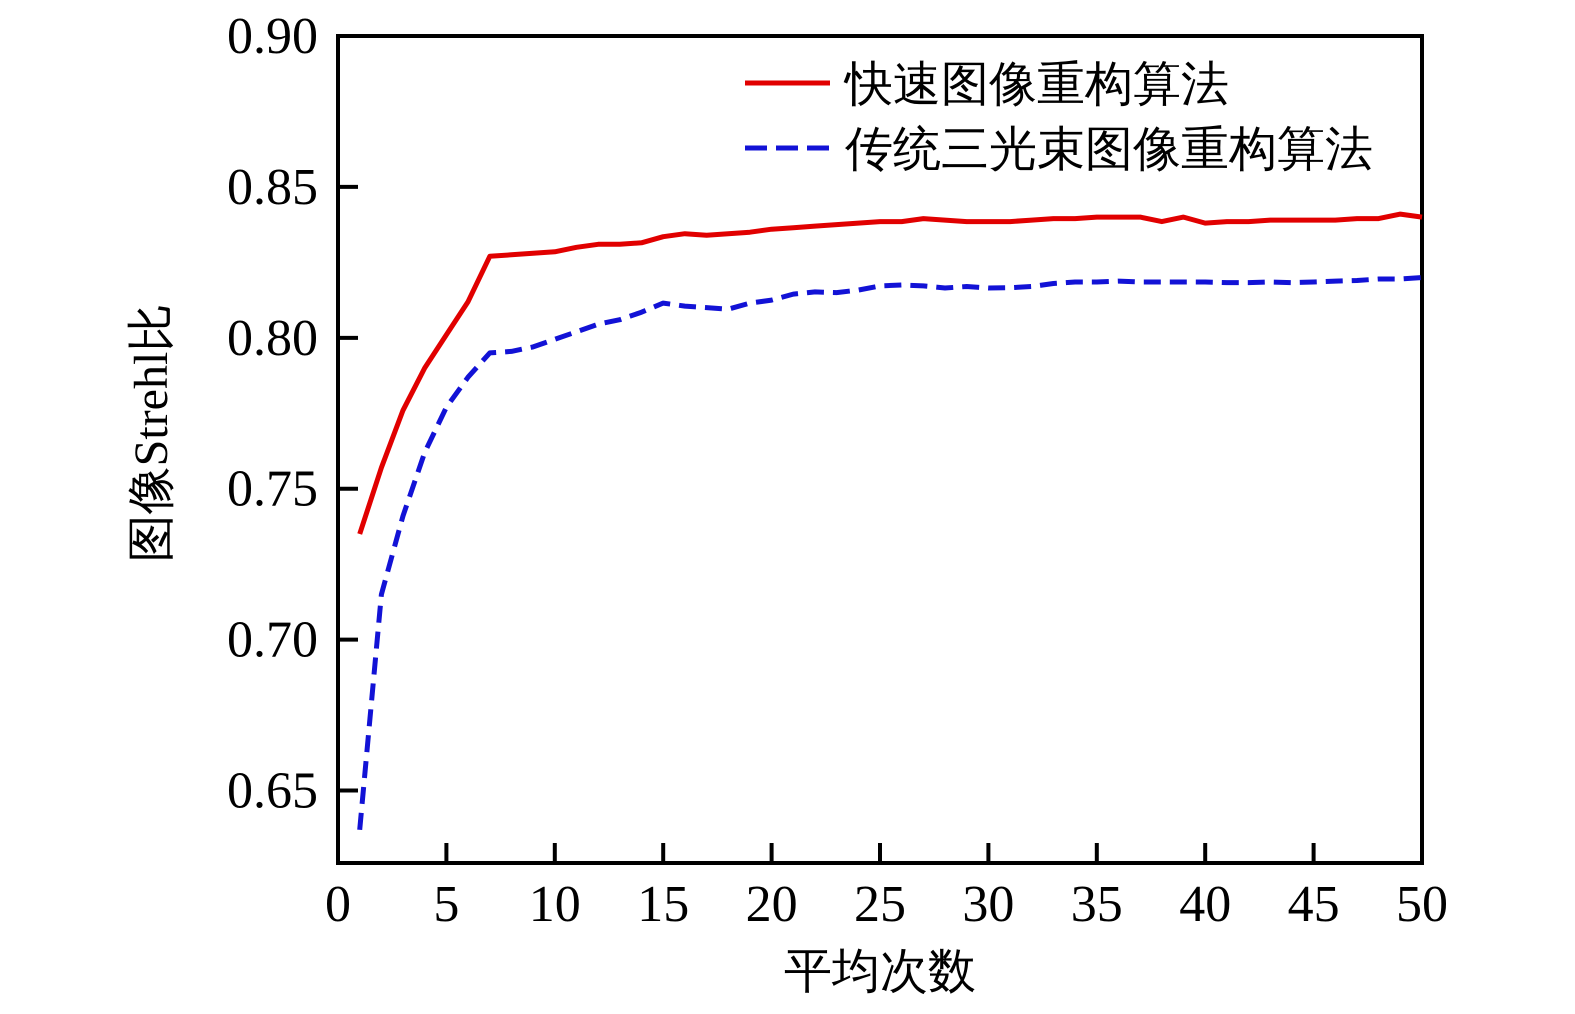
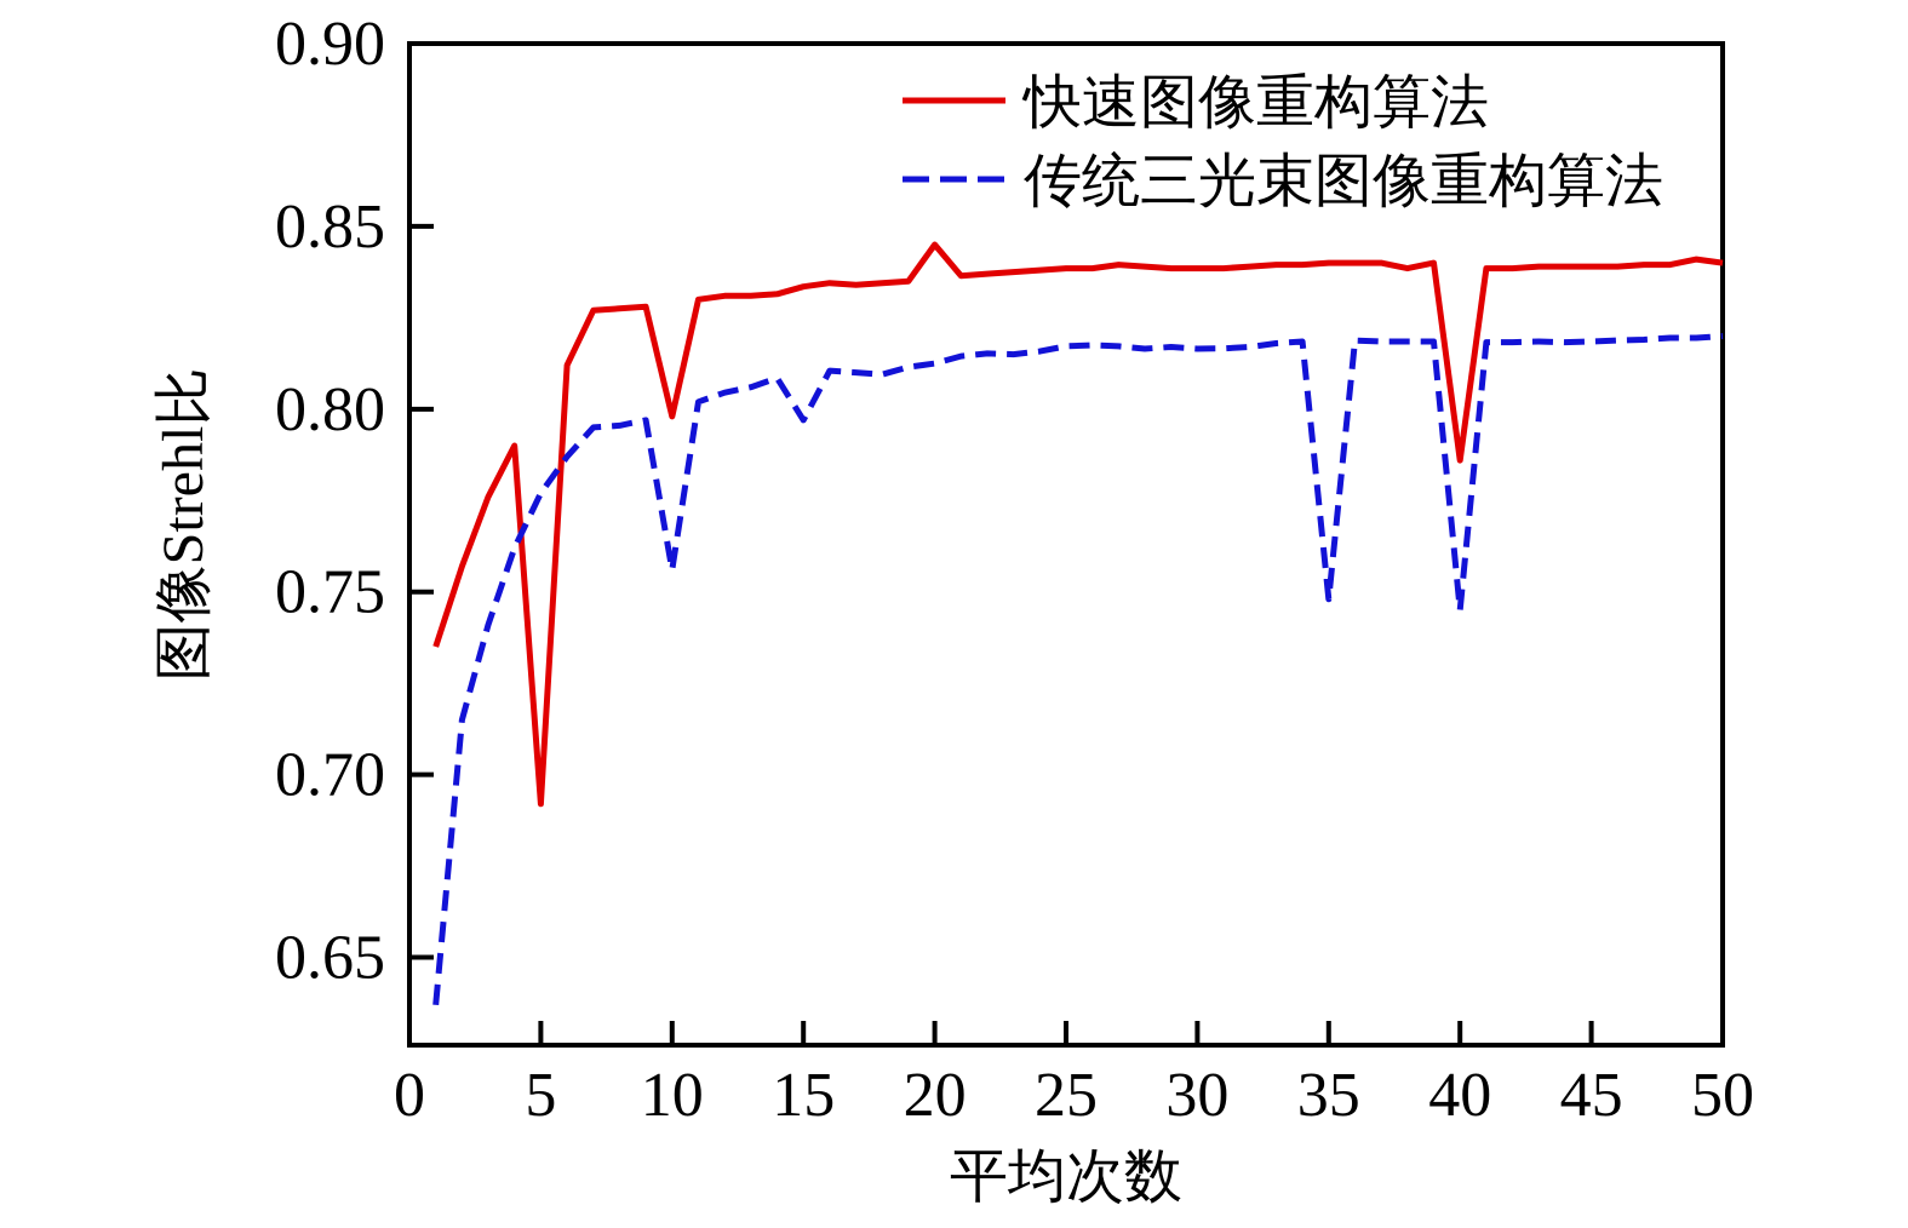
快速图像重构算法/5: 0.801 -> 0.692
快速图像重构算法/10: 0.829 -> 0.798
传统三光束图像重构算法/10: 0.799 -> 0.756
传统三光束图像重构算法/15: 0.811 -> 0.797
快速图像重构算法/20: 0.836 -> 0.845
传统三光束图像重构算法/35: 0.819 -> 0.748
快速图像重构算法/40: 0.838 -> 0.786
传统三光束图像重构算法/40: 0.819 -> 0.745
